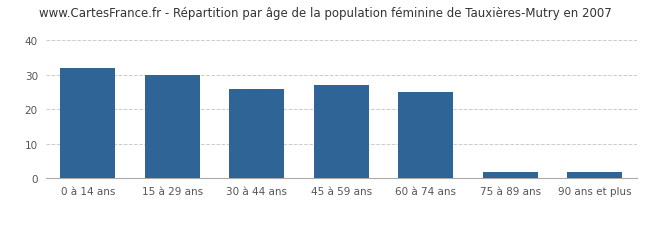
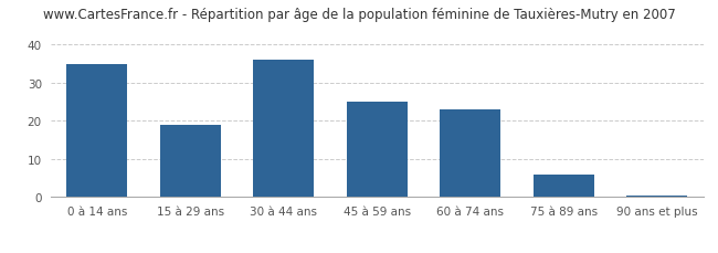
0 à 14 ans: 32.0 -> 35.0
15 à 29 ans: 30.0 -> 19.0
30 à 44 ans: 26.0 -> 36.0
45 à 59 ans: 27.0 -> 25.0
60 à 74 ans: 25.0 -> 23.0
75 à 89 ans: 2.0 -> 6.0
90 ans et plus: 2.0 -> 0.5
